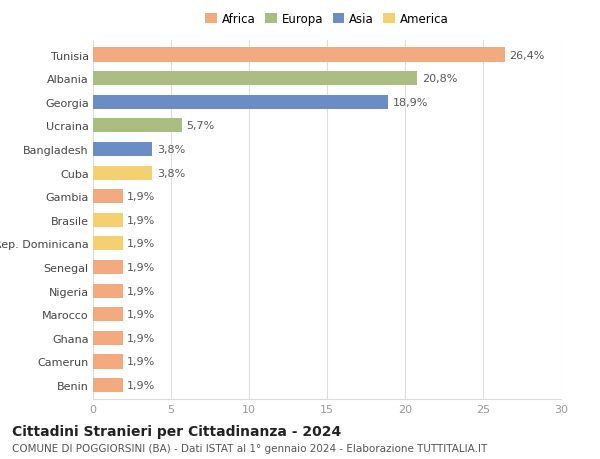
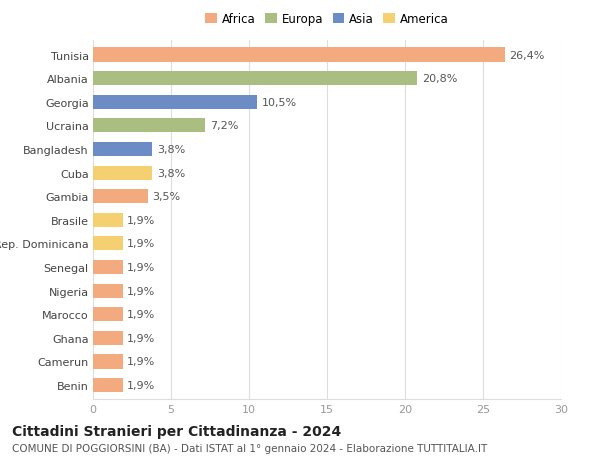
Georgia: 18,9% -> 10,5%
Ucraina: 5,7% -> 7,2%
Gambia: 1,9% -> 3,5%
